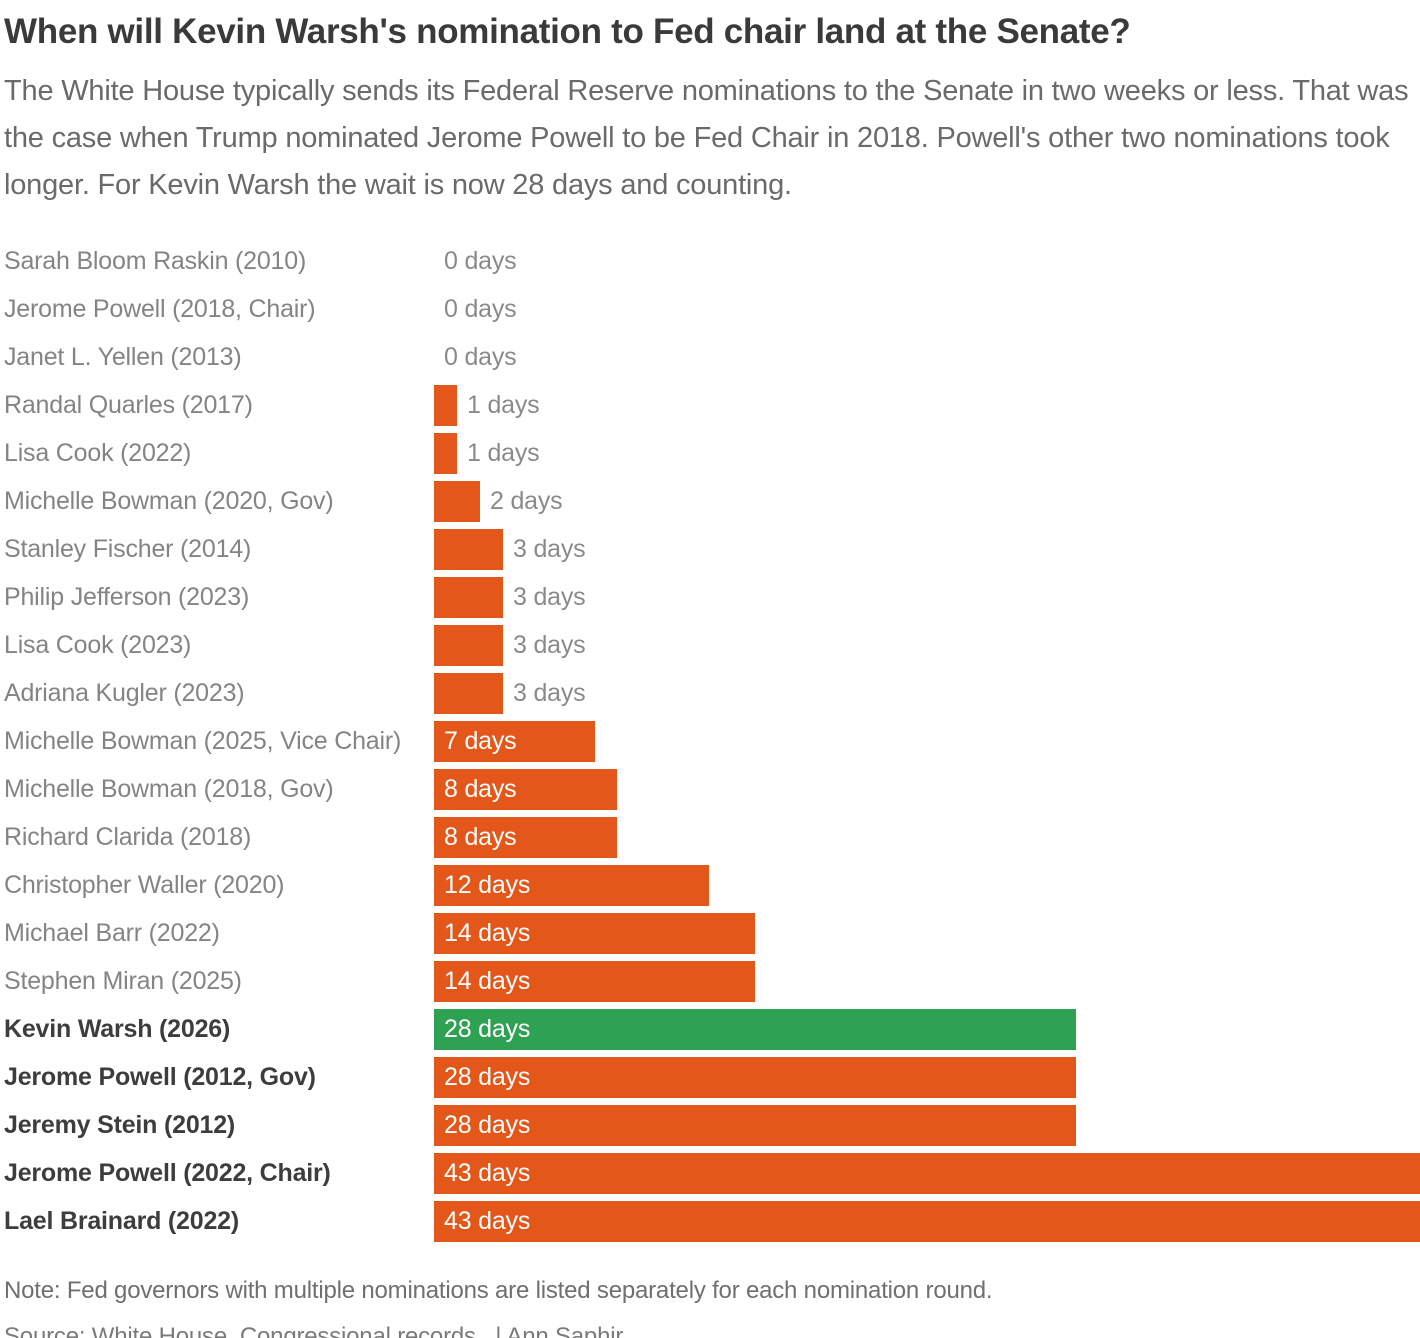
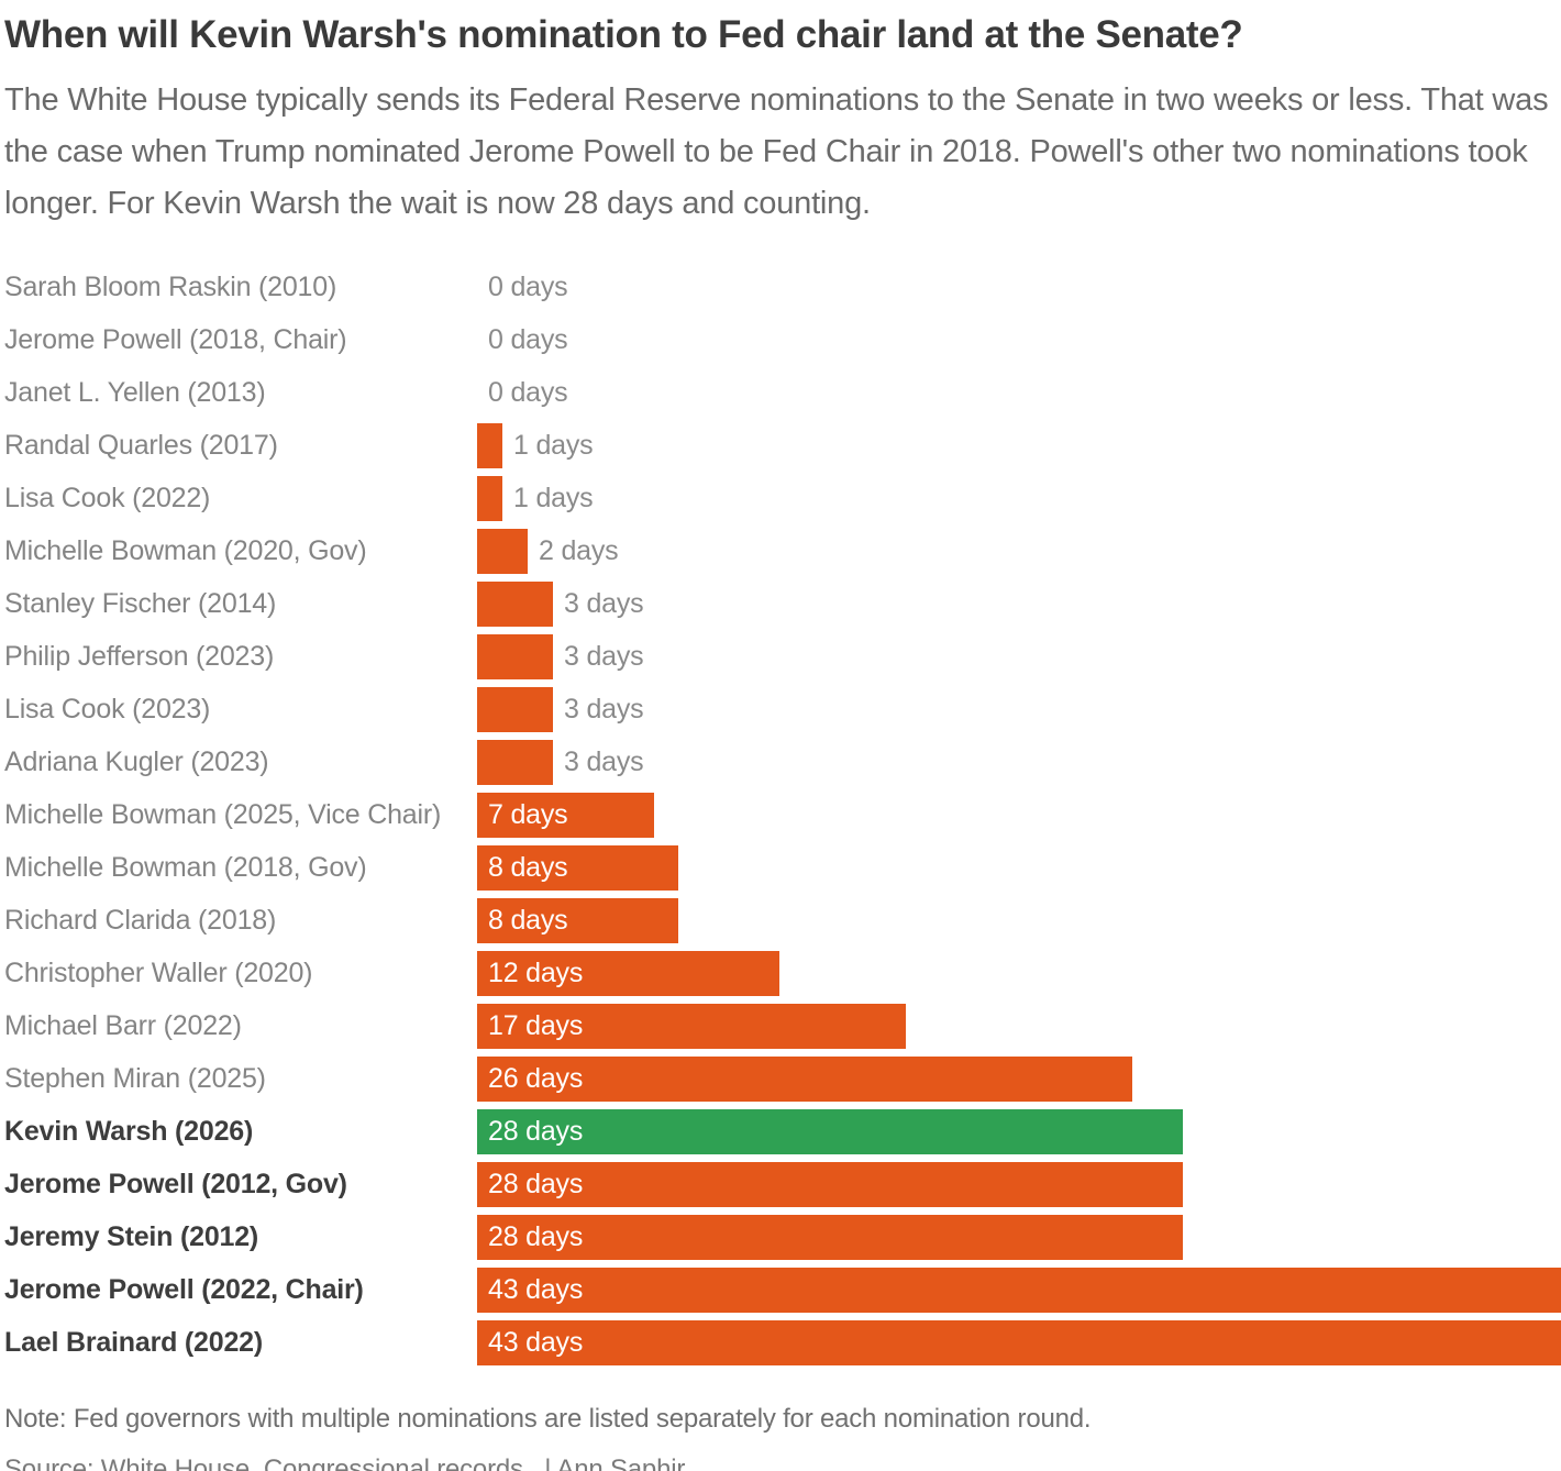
Michael Barr (2022): 14 -> 17
Stephen Miran (2025): 14 -> 26
